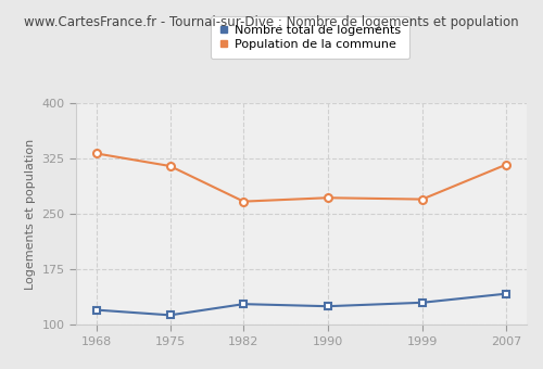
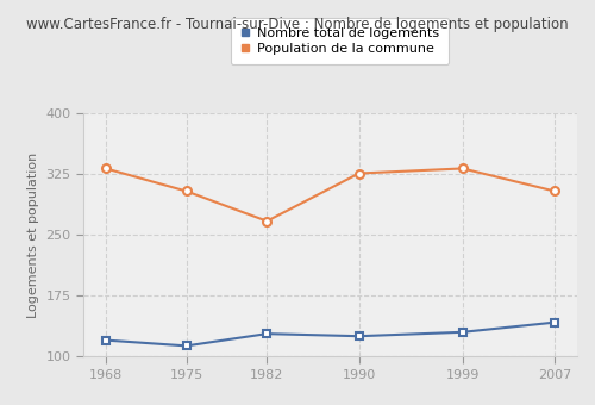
Population de la commune/1975: 315 -> 304
Population de la commune/1990: 272 -> 326
Population de la commune/1999: 270 -> 332
Population de la commune/2007: 317 -> 304
